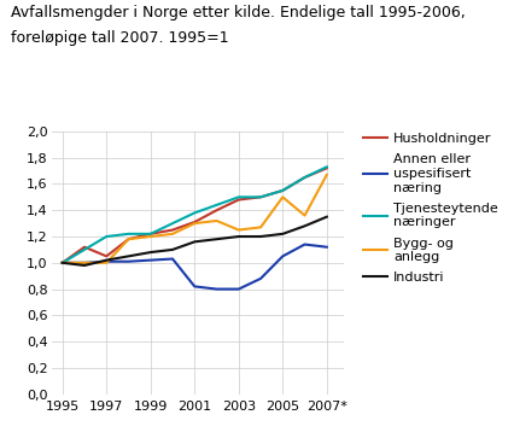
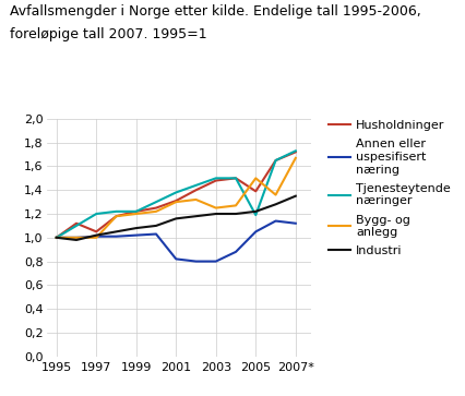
Husholdninger/2005: 1,55 -> 1,39
Tjenesteytende næringer/2005: 1,55 -> 1,19
